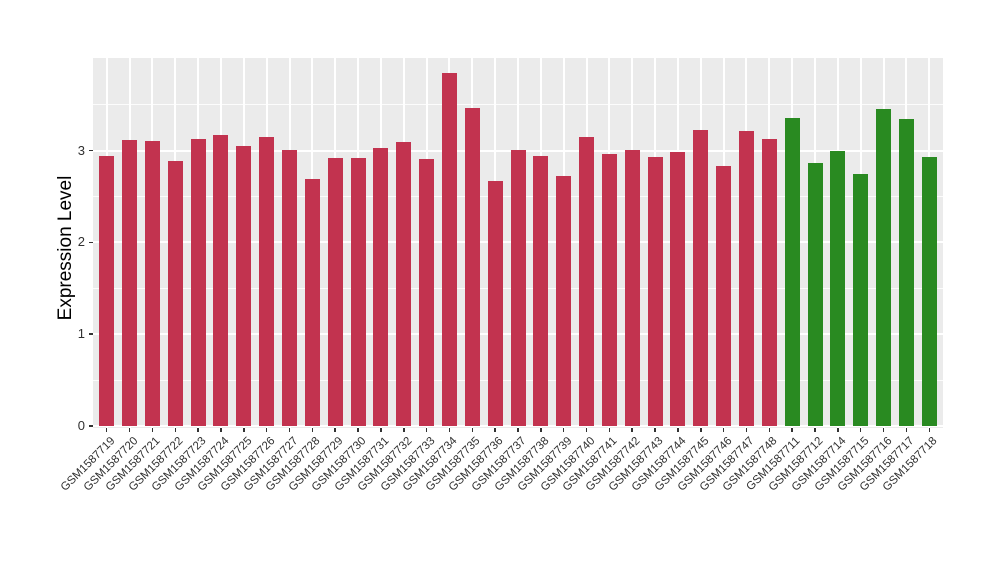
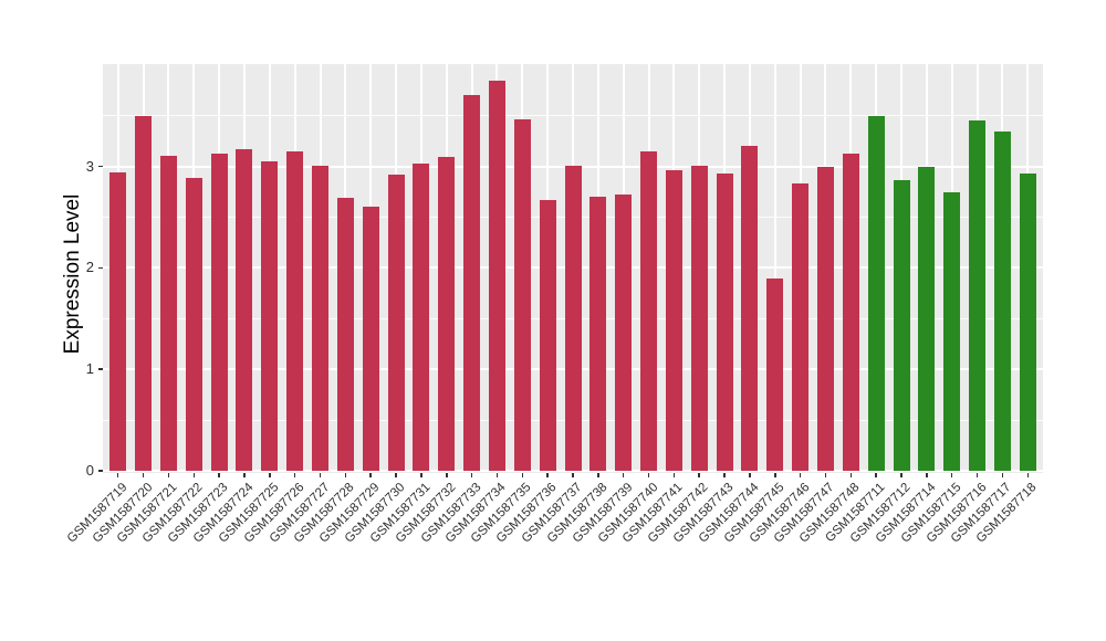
GSM1587720: 3.1 -> 3.5
GSM1587729: 2.9 -> 2.6
GSM1587733: 2.9 -> 3.7
GSM1587738: 2.9 -> 2.7
GSM1587744: 3.0 -> 3.2
GSM1587745: 3.2 -> 1.9
GSM1587747: 3.2 -> 3.0
GSM1587711: 3.4 -> 3.5
